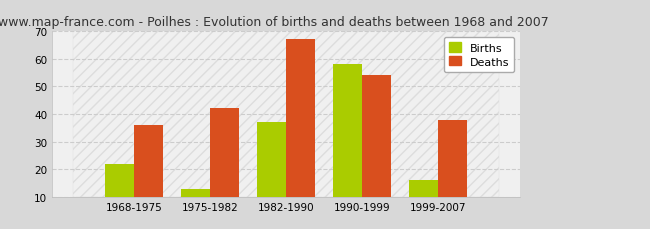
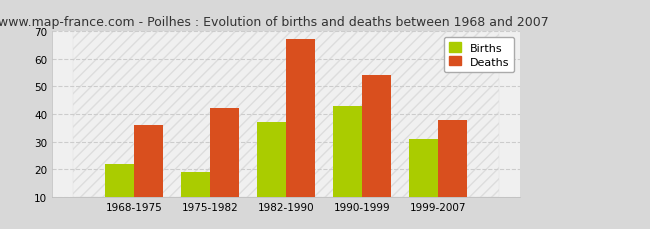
Births/1975-1982: 13 -> 19
Births/1990-1999: 58 -> 43
Births/1999-2007: 16 -> 31
